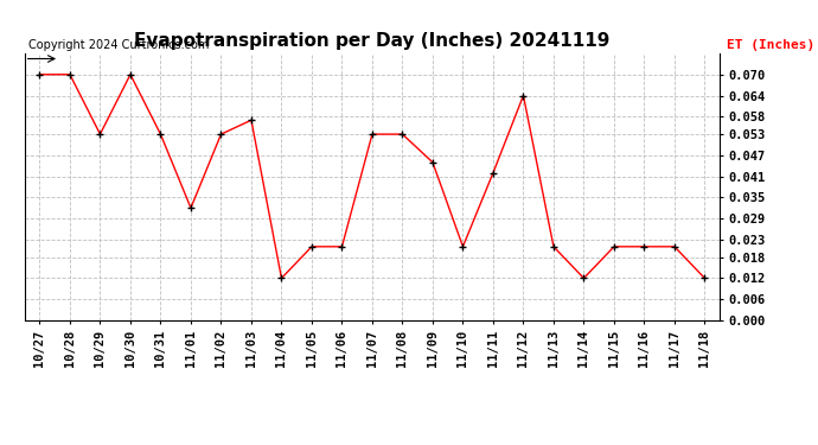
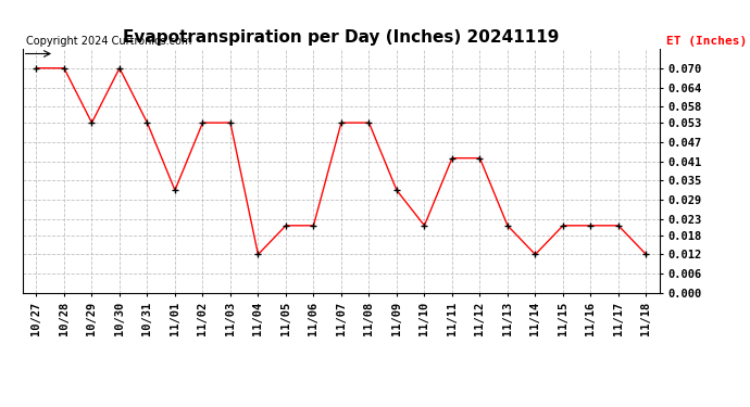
11/03: 0.057 -> 0.053
11/09: 0.045 -> 0.032
11/12: 0.064 -> 0.042
